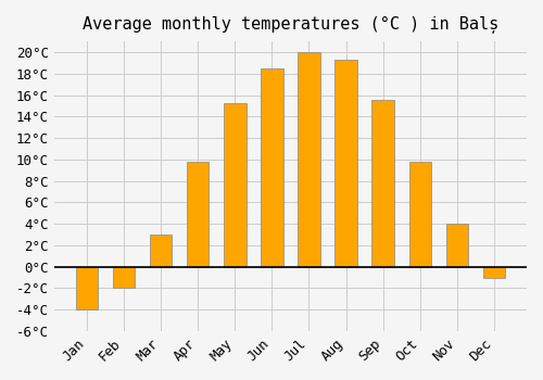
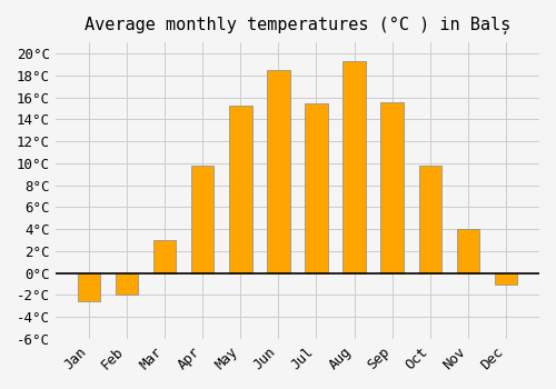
Jan: -4.0°C -> -2.6°C
Jul: 20.0°C -> 15.4°C
